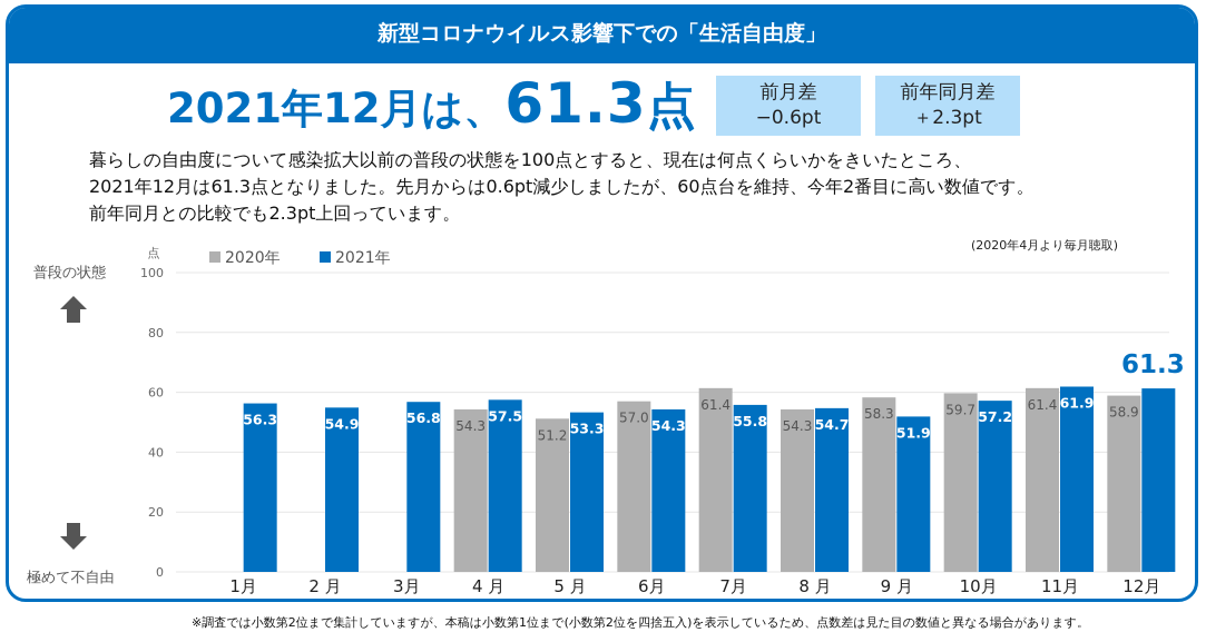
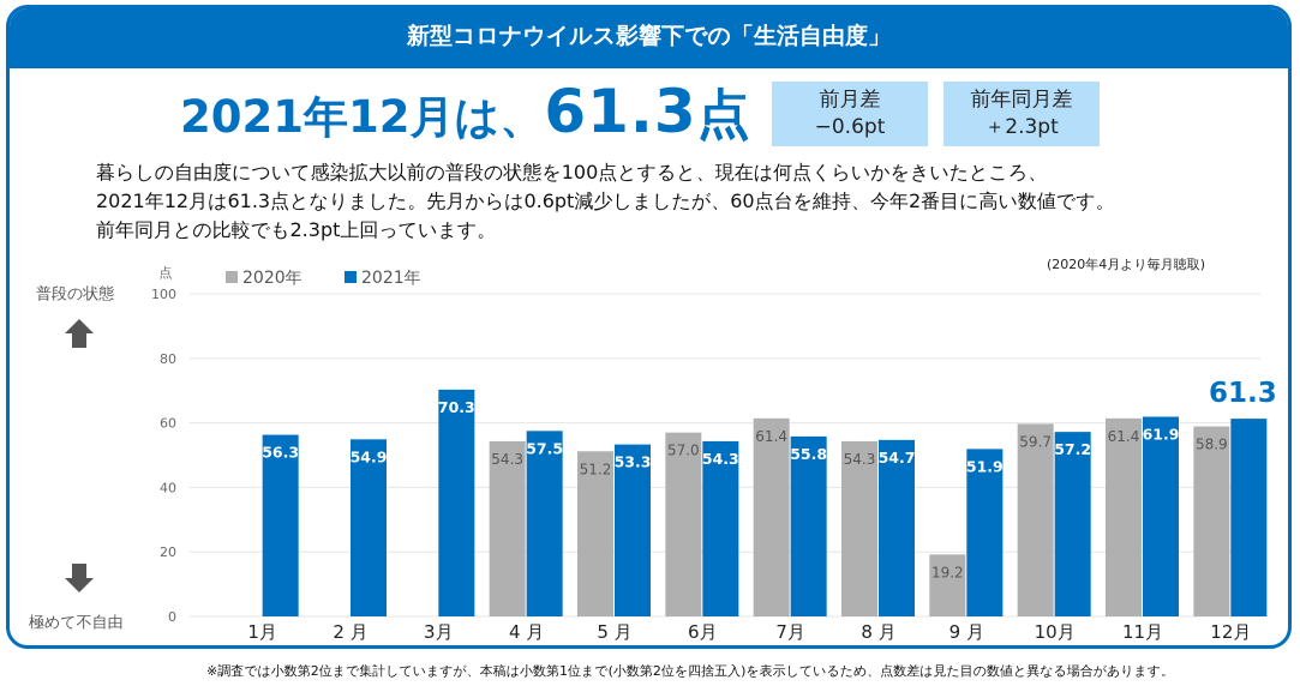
2021年/3月: 56.8 -> 70.3
2020年/9 月: 58.3 -> 19.2
